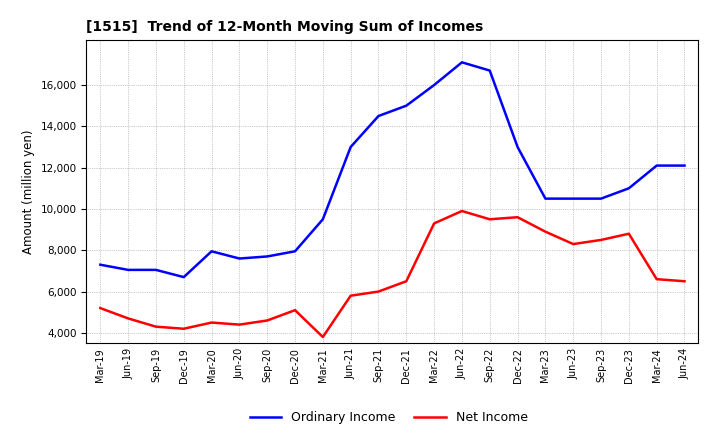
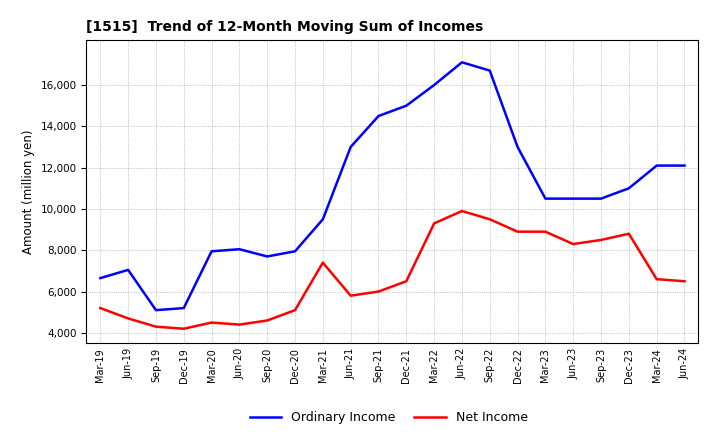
Ordinary Income/Mar-19: 7,300 -> 6,650
Ordinary Income/Sep-19: 7,050 -> 5,100
Ordinary Income/Dec-19: 6,700 -> 5,200
Ordinary Income/Jun-20: 7,600 -> 8,050
Net Income/Mar-21: 3,800 -> 7,400
Net Income/Dec-22: 9,600 -> 8,900
